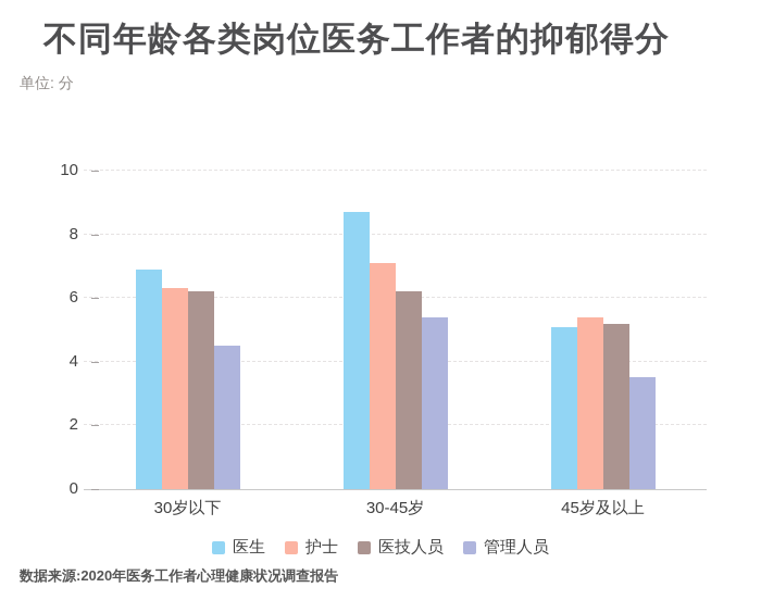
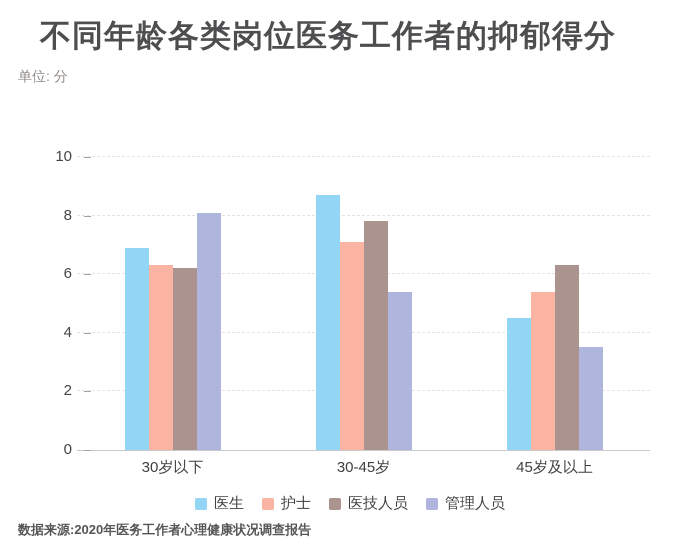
管理人员/30岁以下: 4.5 -> 8.1
医技人员/30-45岁: 6.2 -> 7.8
医生/45岁及以上: 5.1 -> 4.5
医技人员/45岁及以上: 5.2 -> 6.3
